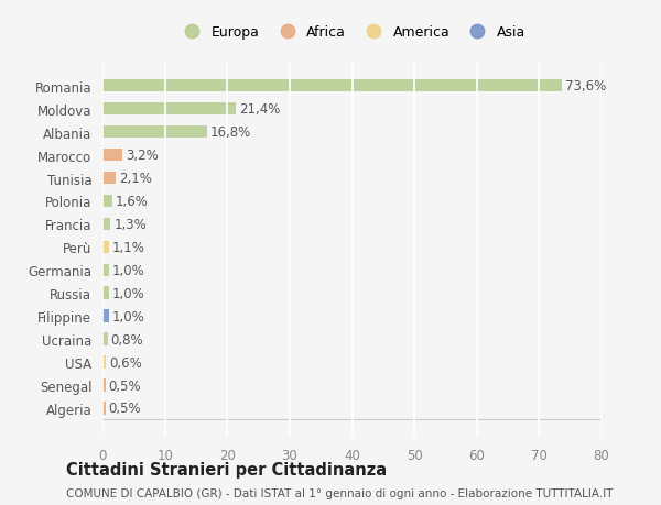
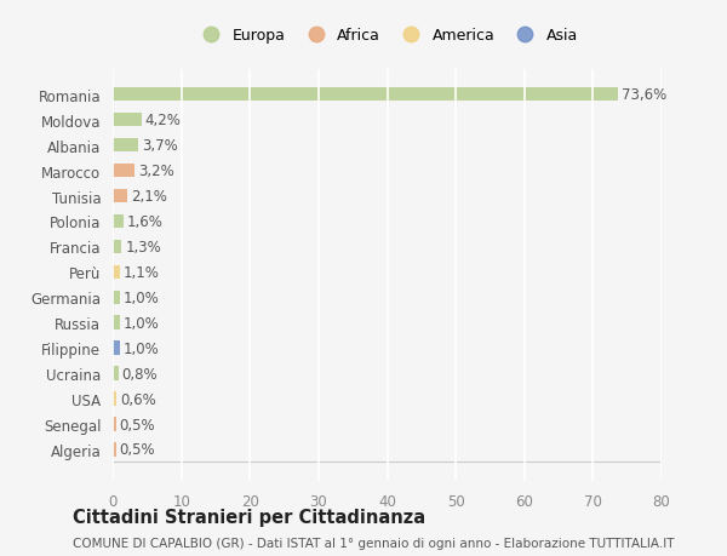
Moldova: 21,4% -> 4,2%
Albania: 16,8% -> 3,7%
